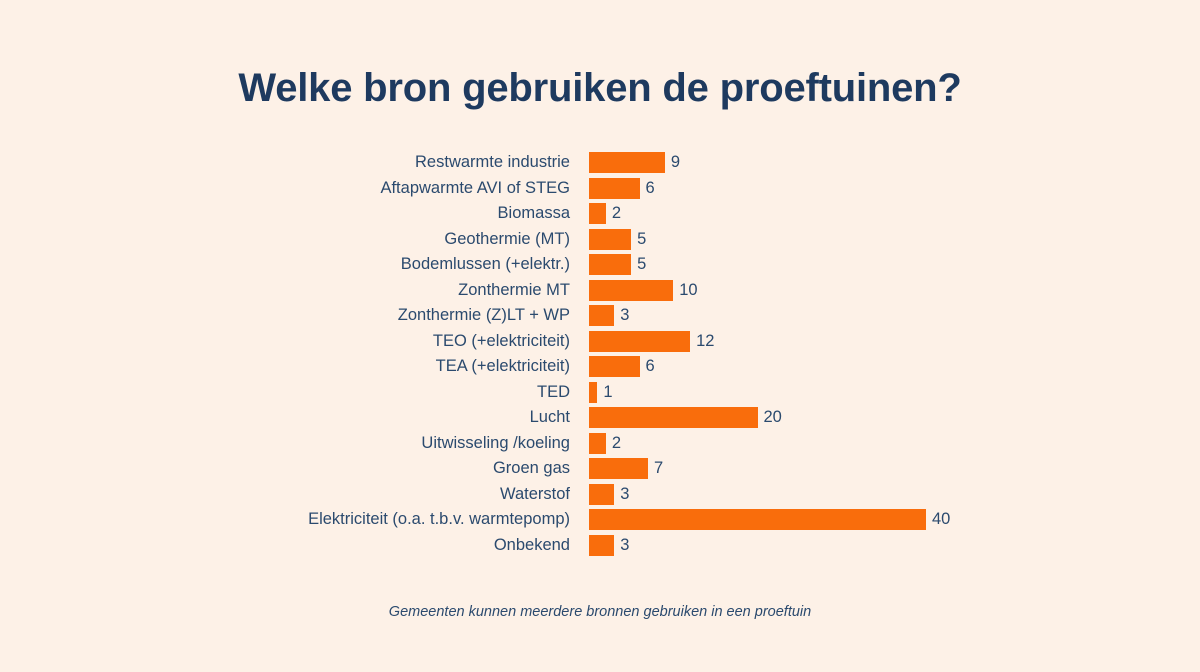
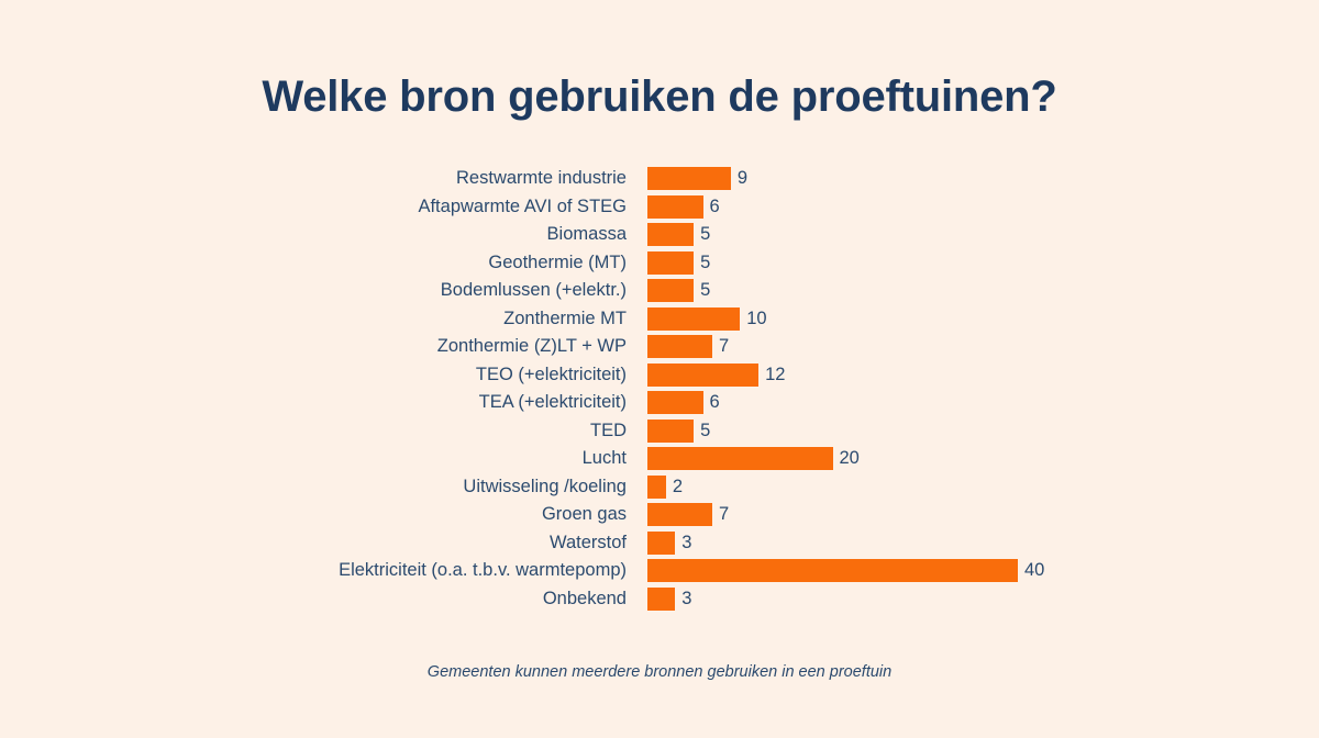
Biomassa: 2 -> 5
Zonthermie (Z)LT + WP: 3 -> 7
TED: 1 -> 5
